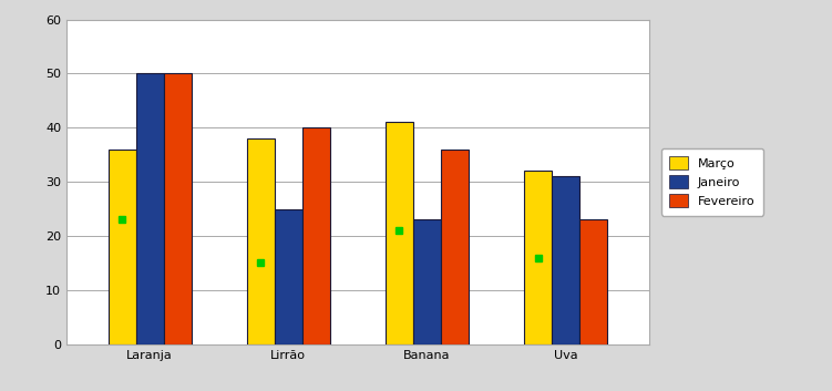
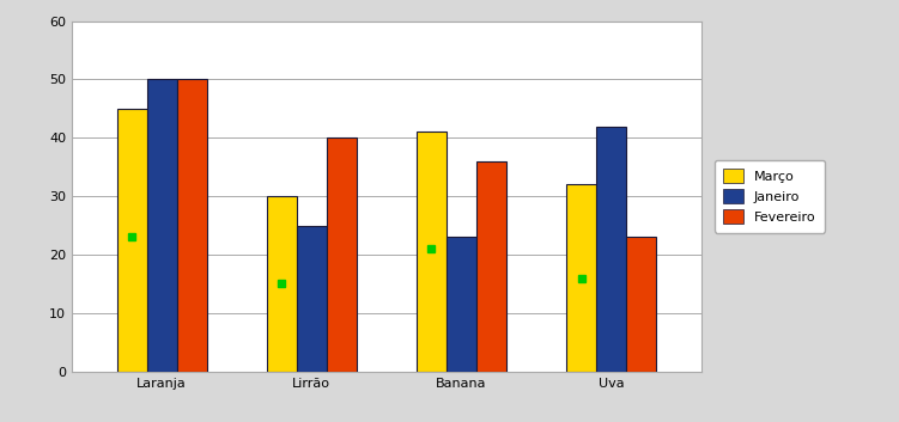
Março/Laranja: 36 -> 45
Março/Lirrão: 38 -> 30
Janeiro/Uva: 31 -> 42
